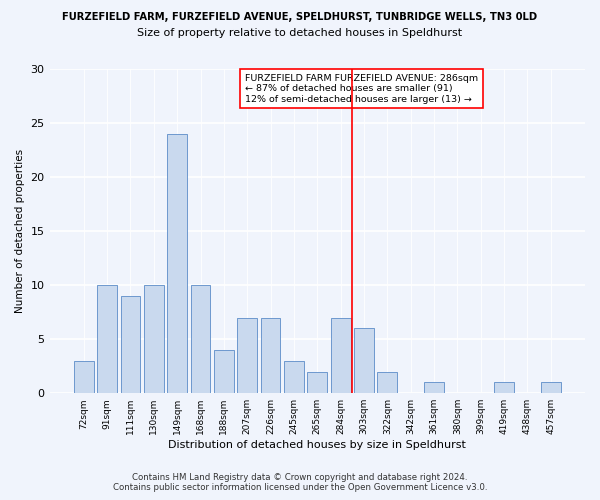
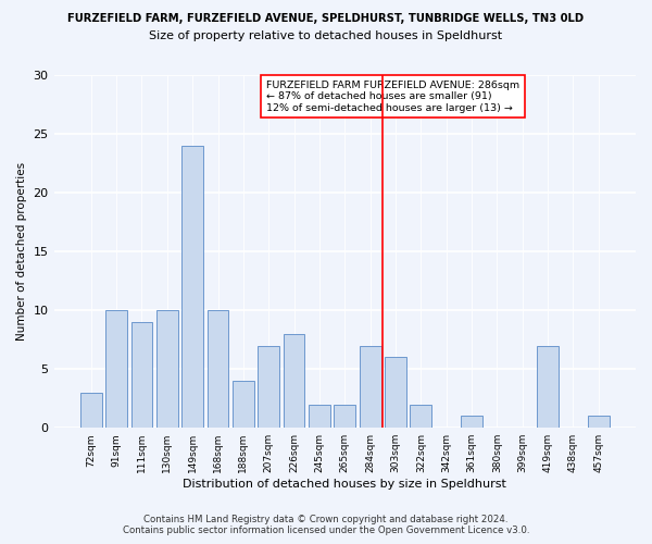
226sqm: 7 -> 8
245sqm: 3 -> 2
419sqm: 1 -> 7
